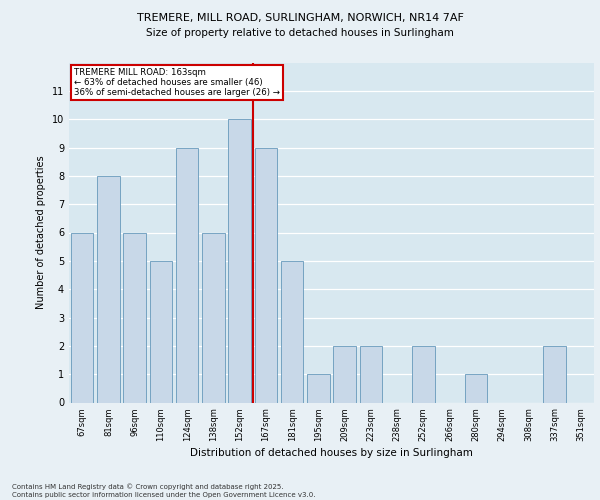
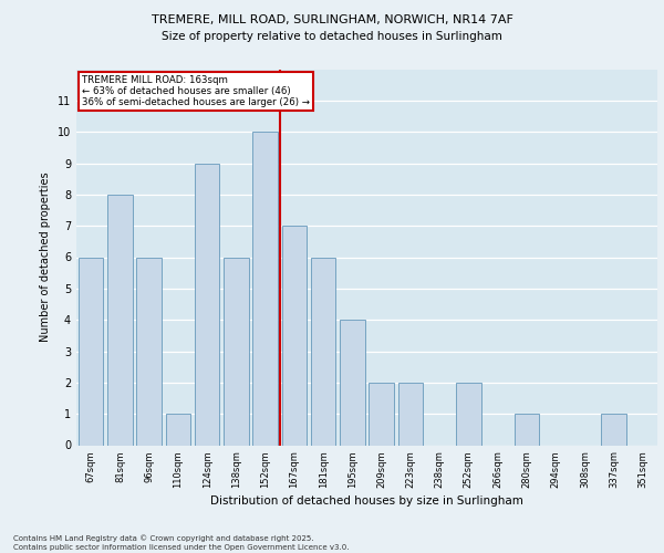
110sqm: 5 -> 1
167sqm: 9 -> 7
181sqm: 5 -> 6
195sqm: 1 -> 4
337sqm: 2 -> 1
